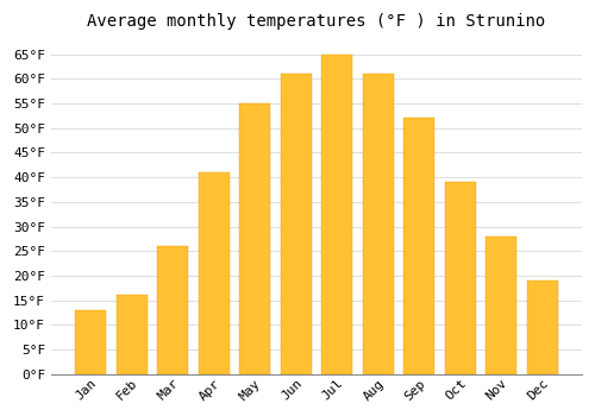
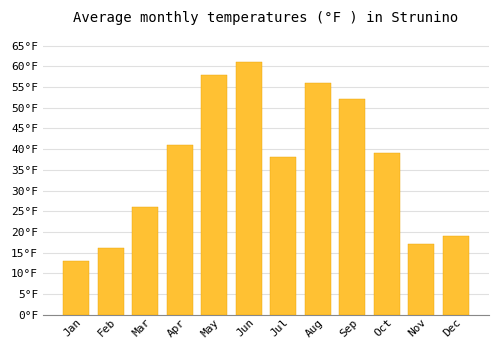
May: 55°F -> 58°F
Jul: 65°F -> 38°F
Aug: 61°F -> 56°F
Nov: 28°F -> 17°F
